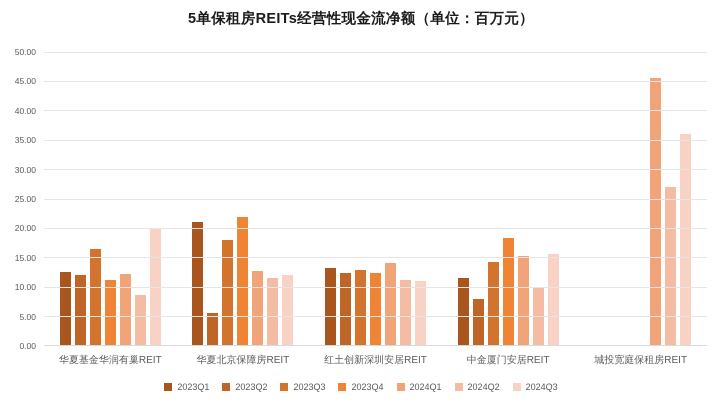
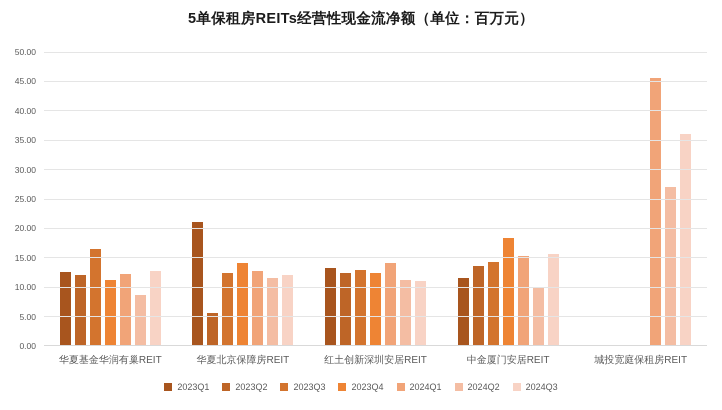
2024Q3/华夏基金华润有巢REIT: 20 -> 13
2023Q3/华夏北京保障房REIT: 18 -> 12
2023Q4/华夏北京保障房REIT: 22 -> 14
2023Q2/中金厦门安居REIT: 8 -> 14
